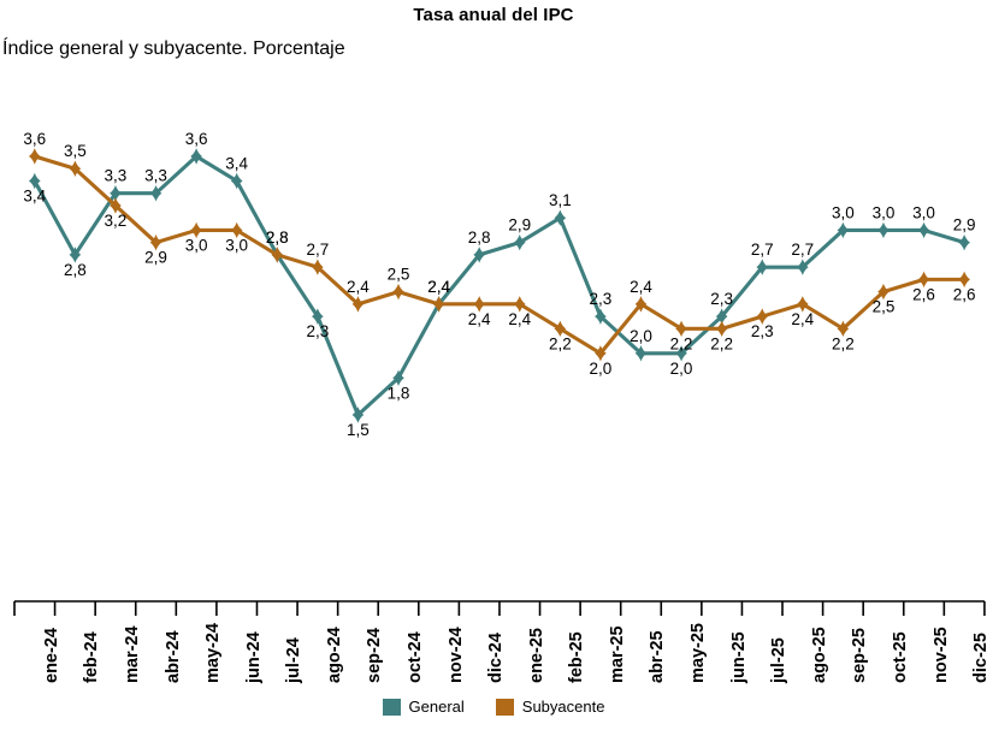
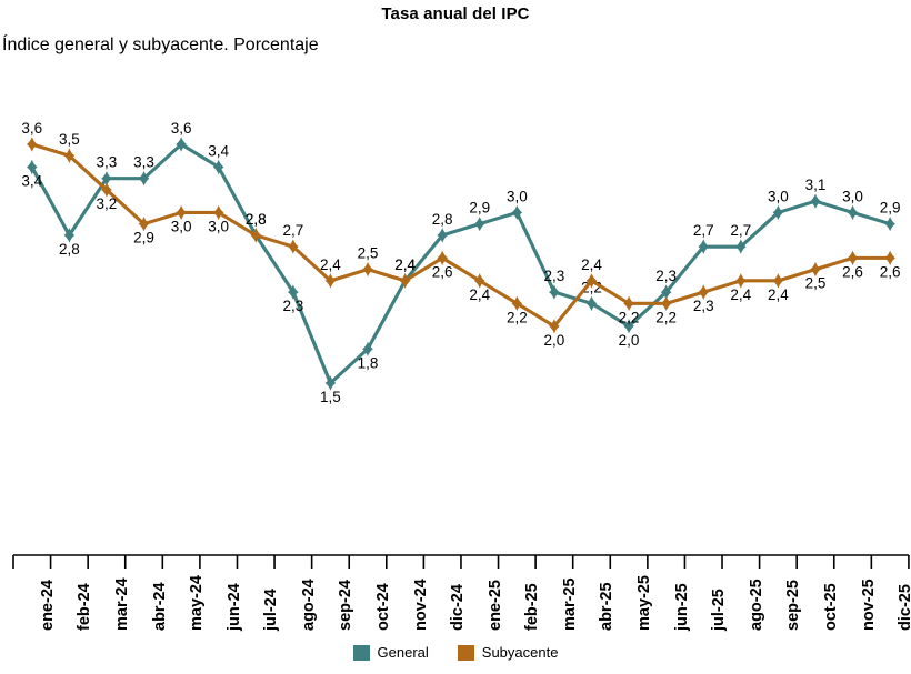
Subyacente/dic-24: 2,4 -> 2,6
General/feb-25: 3,1 -> 3,0
General/abr-25: 2,0 -> 2,2
Subyacente/sep-25: 2,2 -> 2,4
General/oct-25: 3,0 -> 3,1
